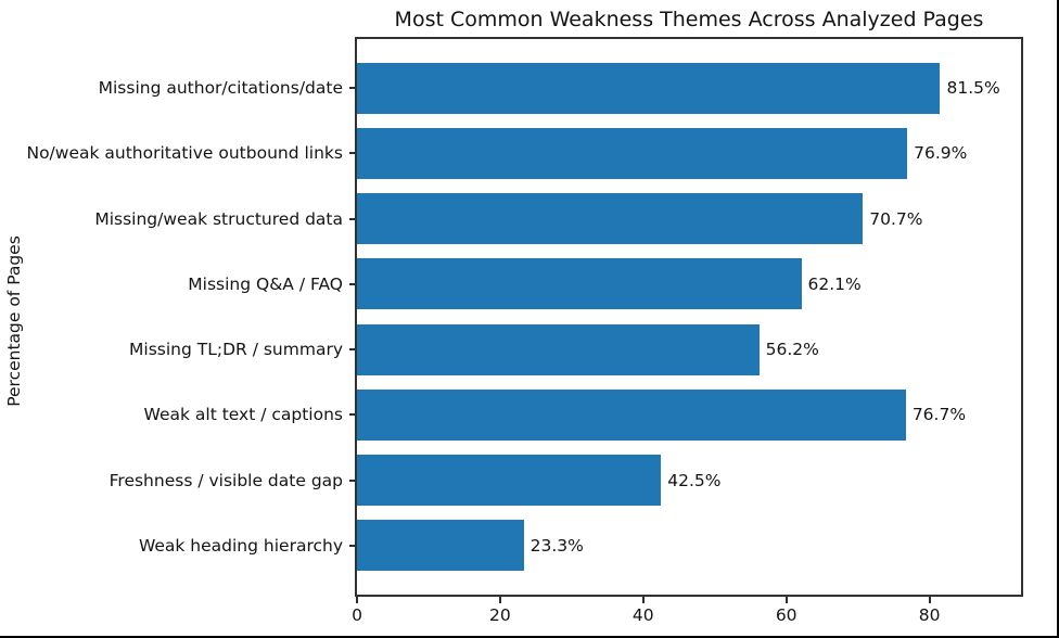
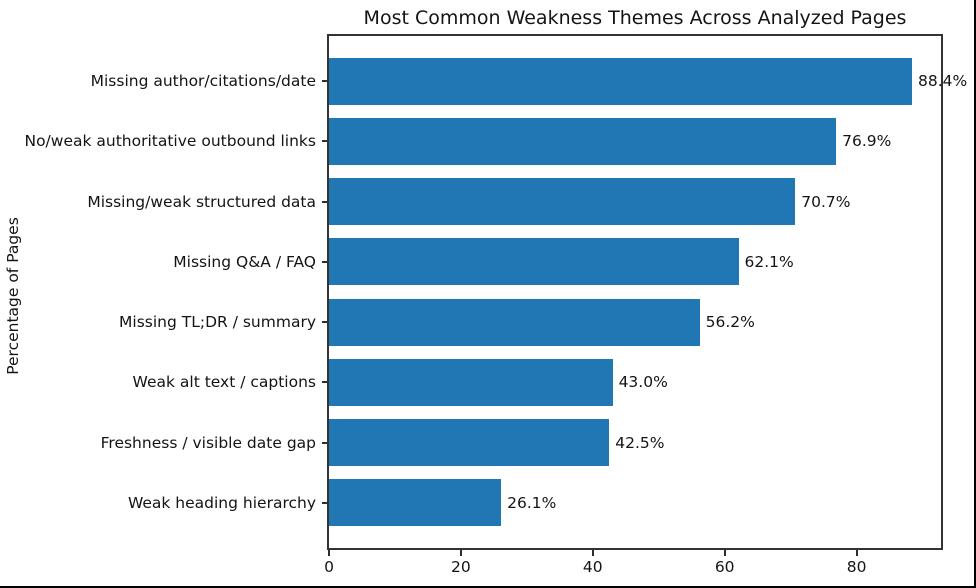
Missing author/citations/date: 81.5% -> 88.4%
Weak alt text / captions: 76.7% -> 43.0%
Weak heading hierarchy: 23.3% -> 26.1%
